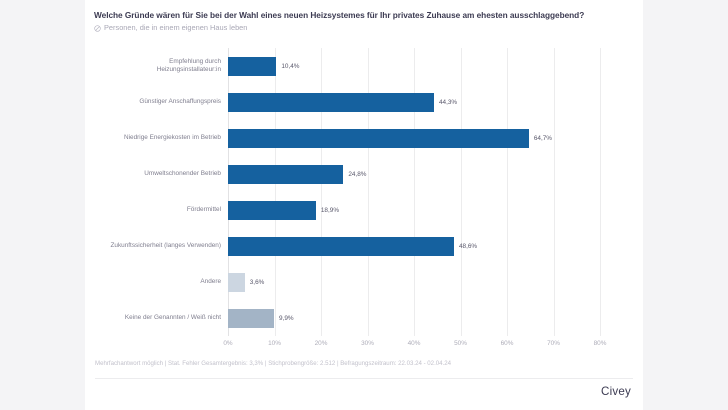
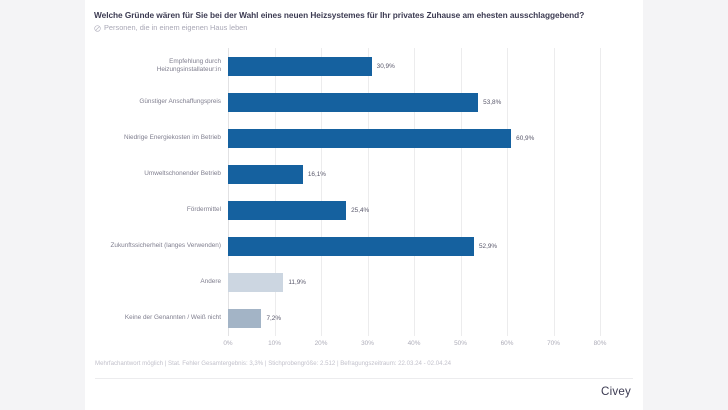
Empfehlung durch Heizungsinstallateur:in: 10,4% -> 30,9%
Günstiger Anschaffungspreis: 44,3% -> 53,8%
Niedrige Energiekosten im Betrieb: 64,7% -> 60,9%
Umweltschonender Betrieb: 24,8% -> 16,1%
Fördermittel: 18,9% -> 25,4%
Zukunftssicherheit (langes Verwenden): 48,6% -> 52,9%
Andere: 3,6% -> 11,9%
Keine der Genannten / Weiß nicht: 9,9% -> 7,2%
